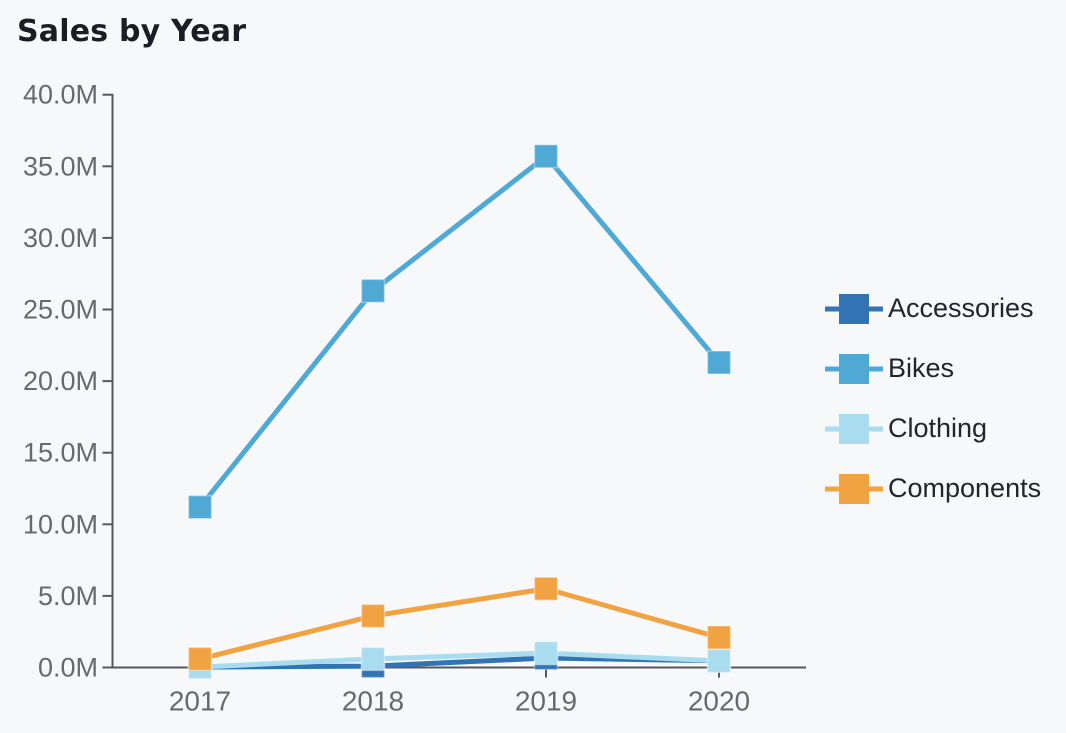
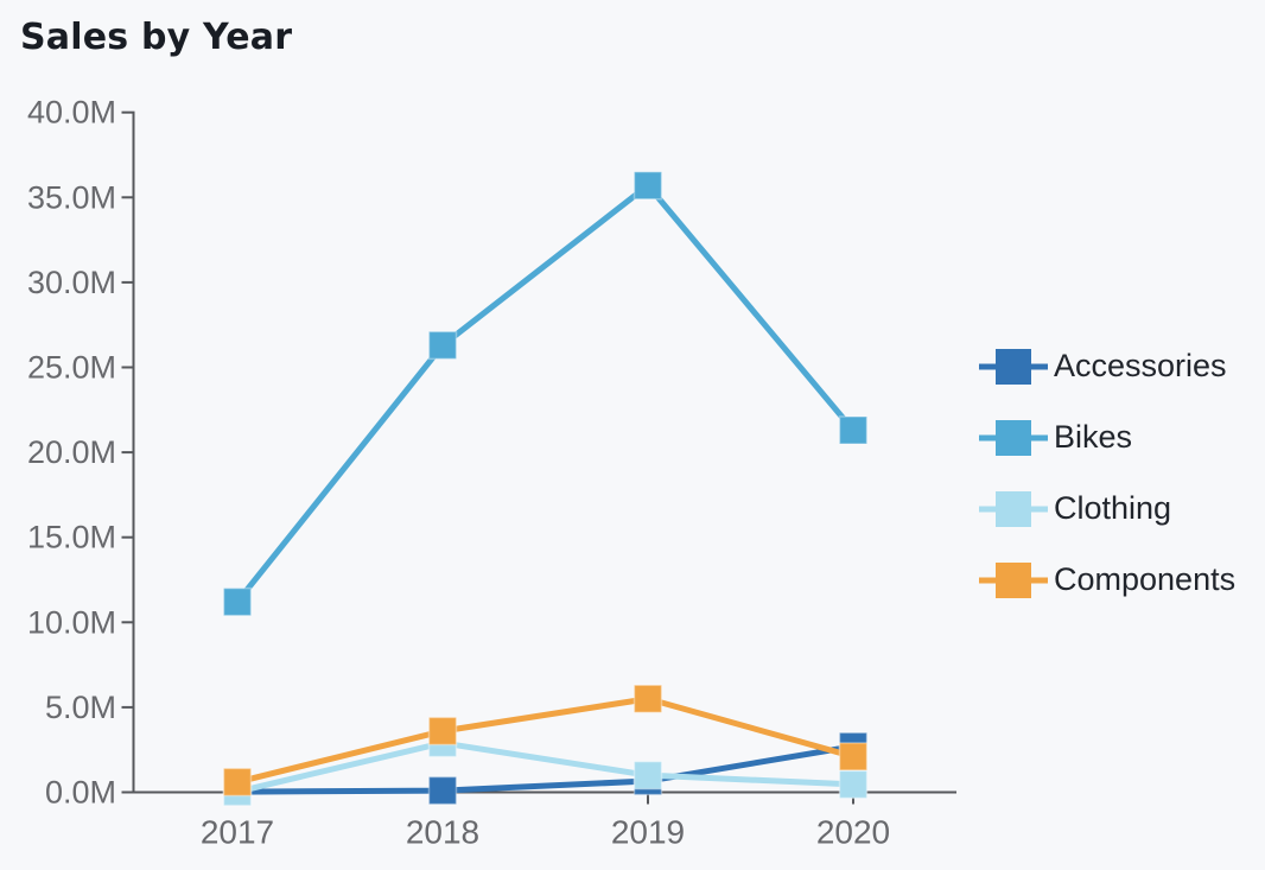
Clothing/2018: 0.6M -> 2.9M
Accessories/2020: 0.5M -> 2.7M
